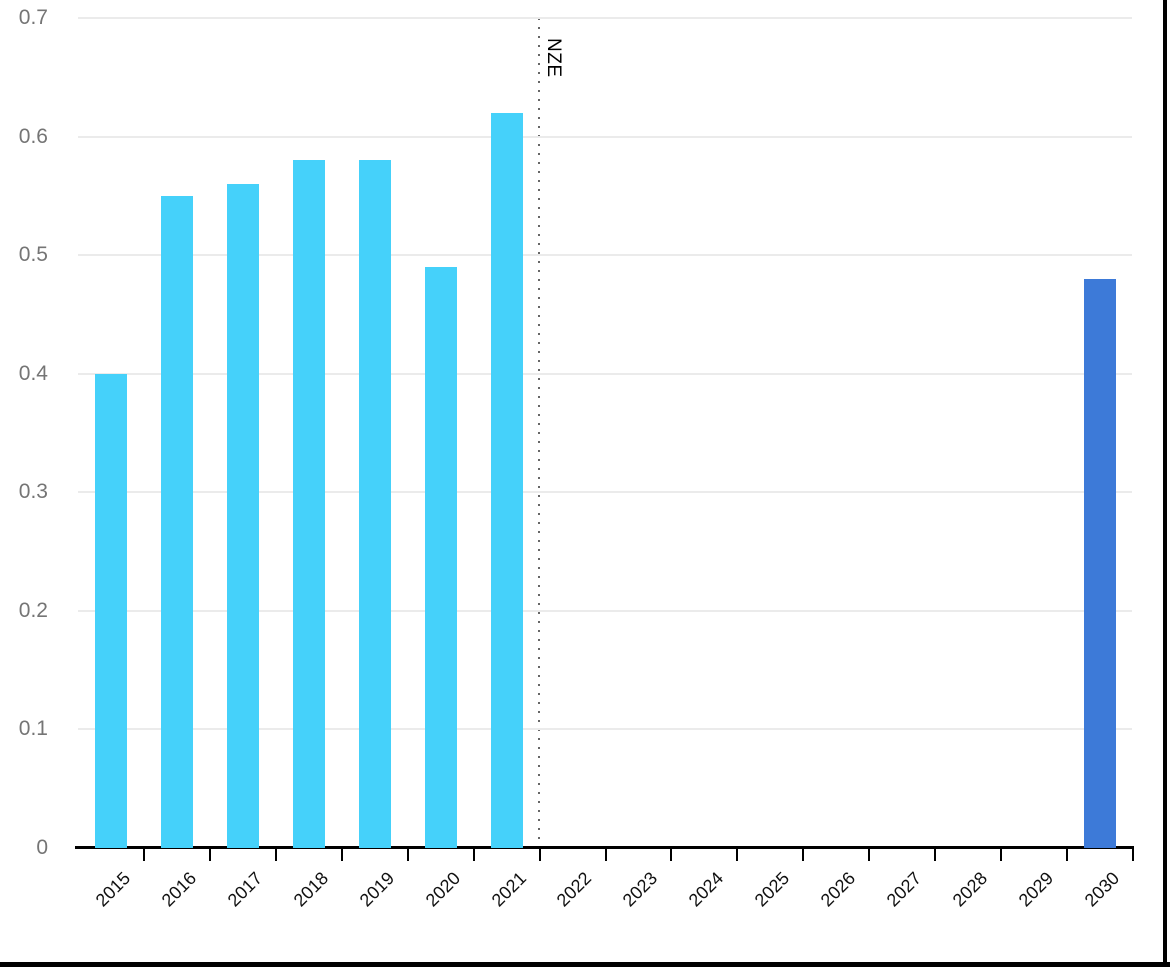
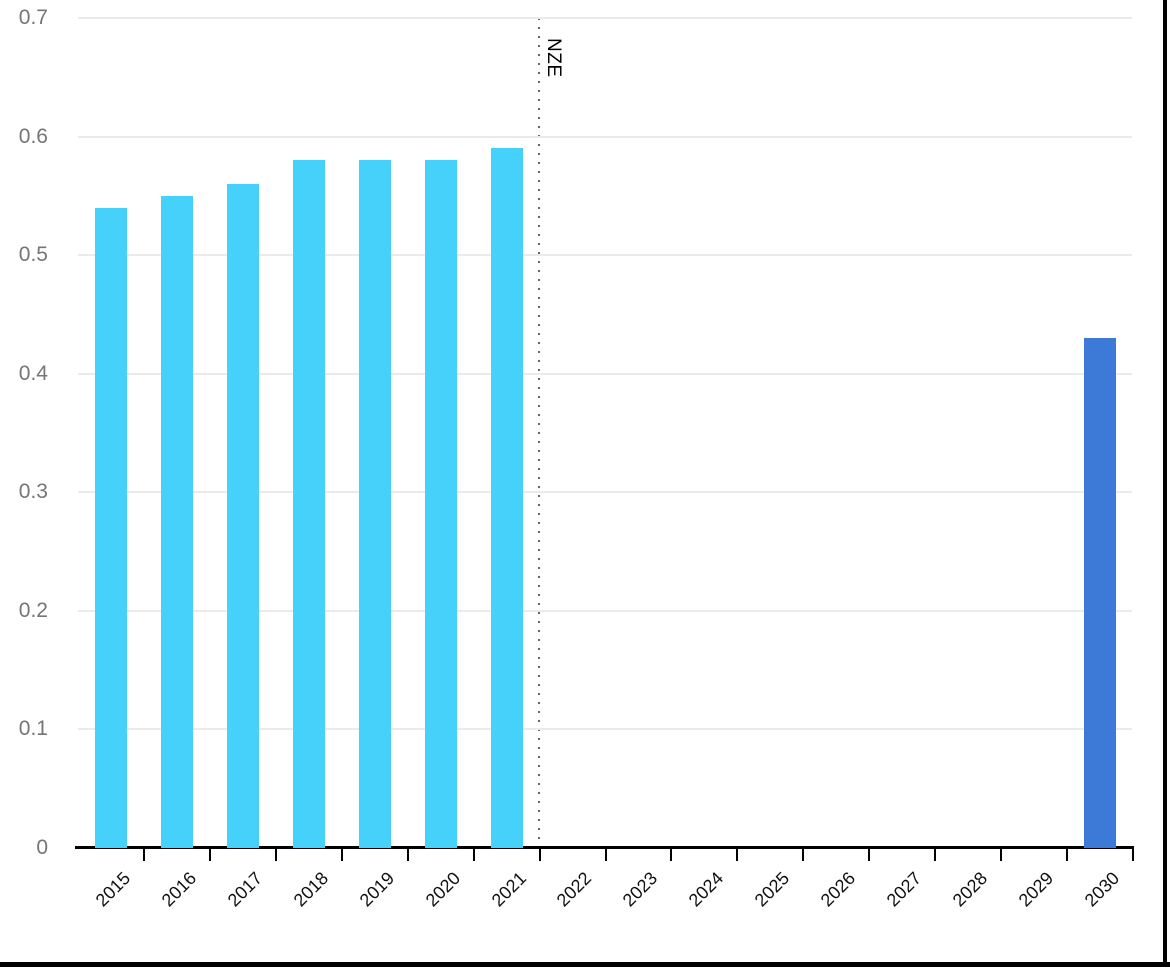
2015: 0.40 -> 0.54
2020: 0.49 -> 0.58
2021: 0.62 -> 0.59
2030: 0.48 -> 0.43
